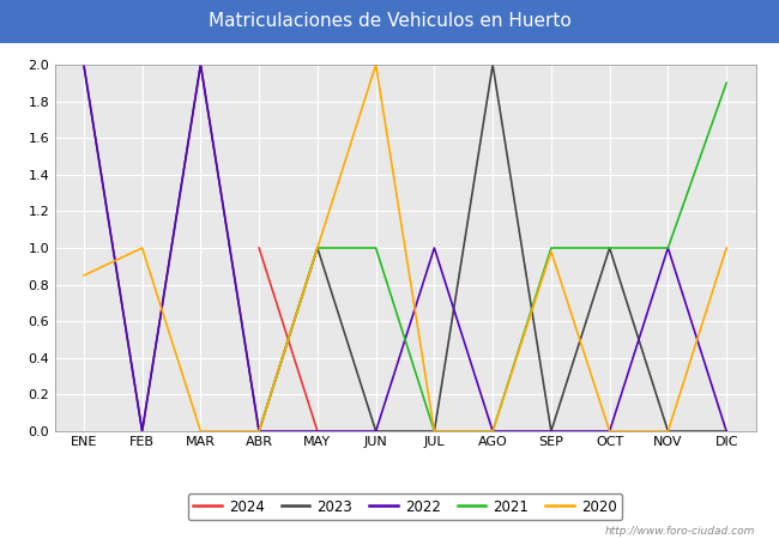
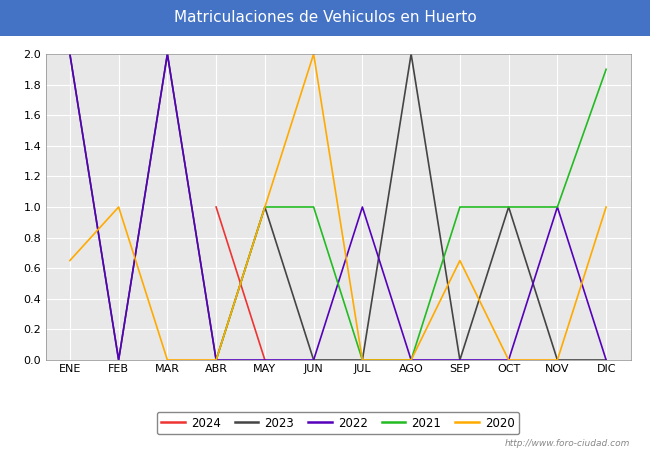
2020/ENE: 0.85 -> 0.65
2020/SEP: 0.98 -> 0.65
